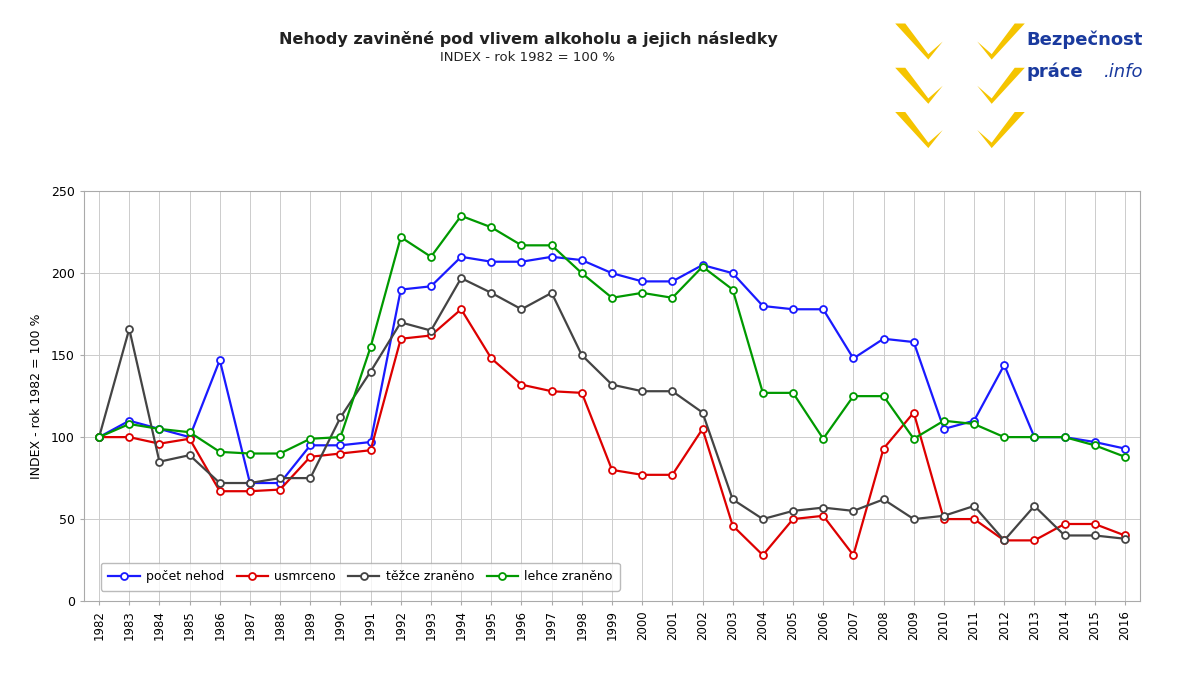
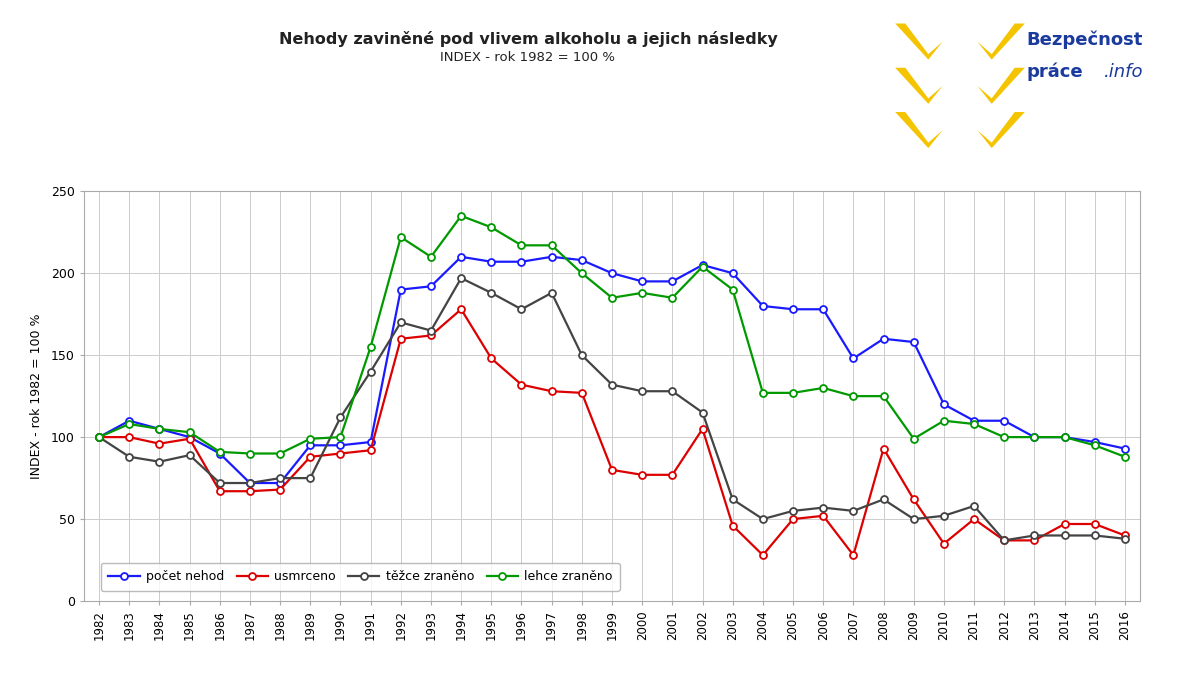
těžce zraněno/1983: 166 -> 88
počet nehod/1986: 147 -> 90
lehce zraněno/2006: 99 -> 130
usmrceno/2009: 115 -> 62
počet nehod/2010: 105 -> 120
usmrceno/2010: 50 -> 35
počet nehod/2012: 144 -> 110
těžce zraněno/2013: 58 -> 40
